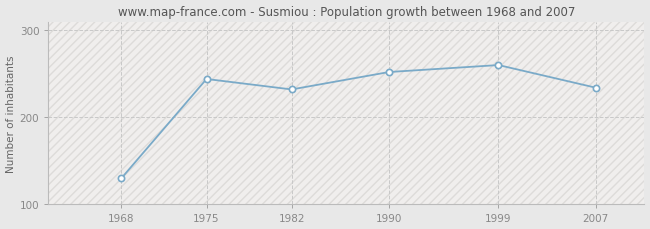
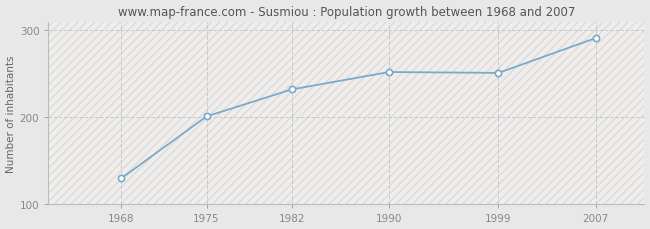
1975: 244 -> 201
1999: 260 -> 251
2007: 234 -> 291
